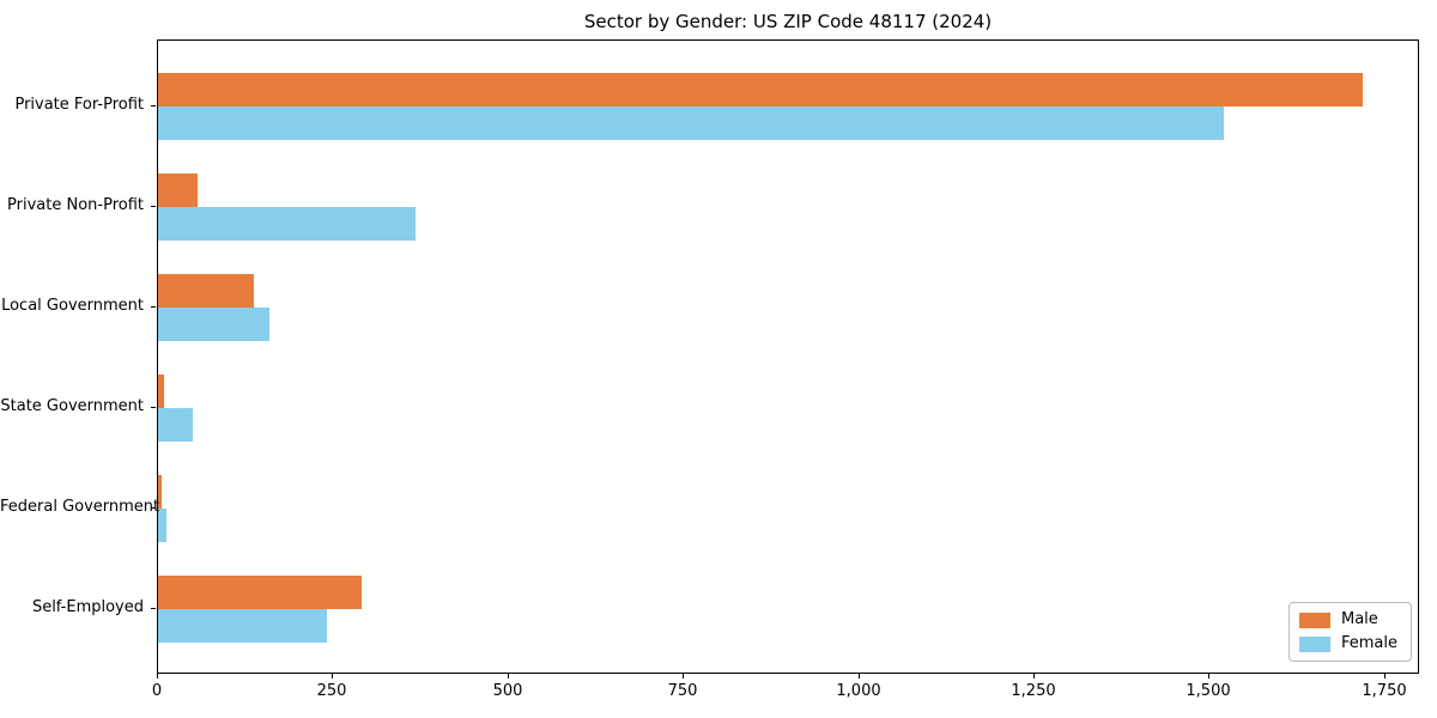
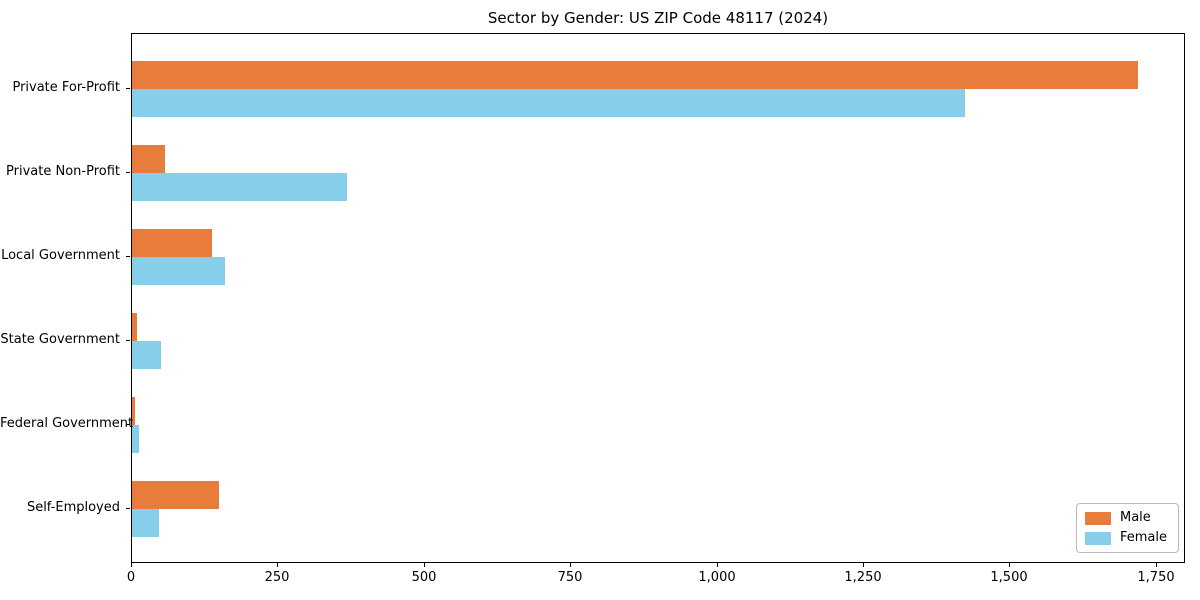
Female/Private For-Profit: 1520 -> 1420
Male/Self-Employed: 290 -> 150
Female/Self-Employed: 240 -> 50
